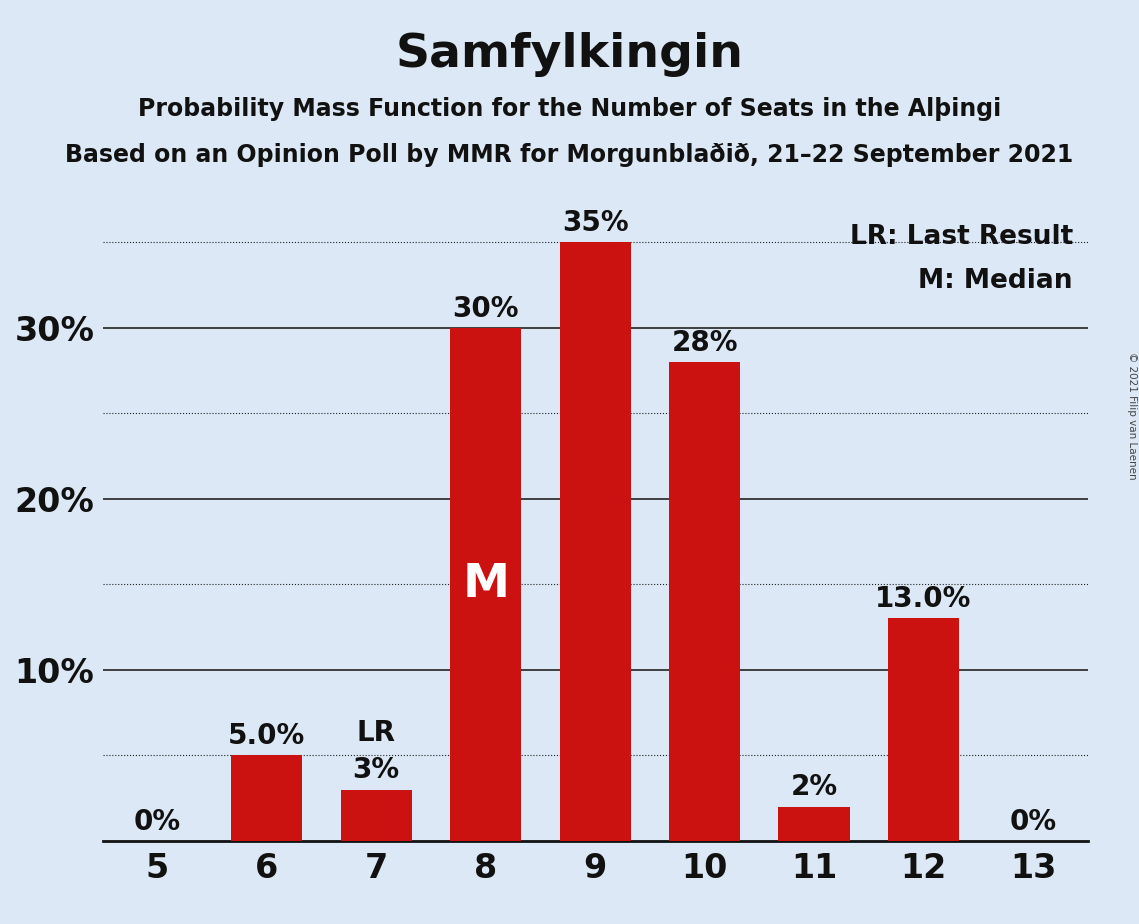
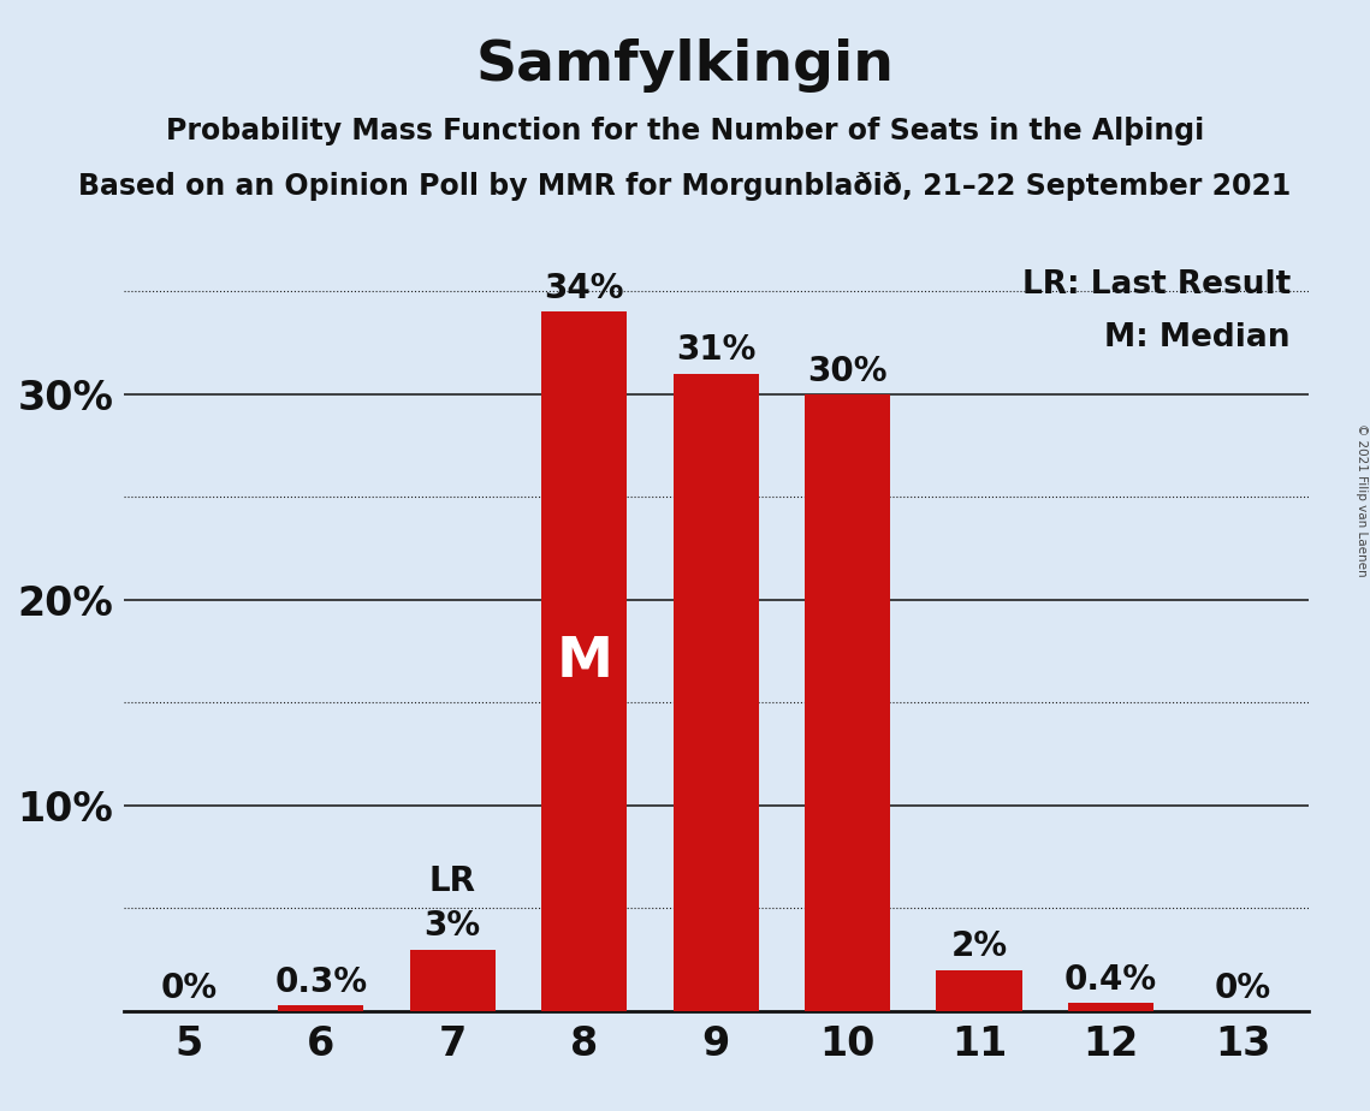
6: 5.0% -> 0.3%
8: 30% -> 34%
9: 35% -> 31%
10: 28% -> 30%
12: 13.0% -> 0.4%
